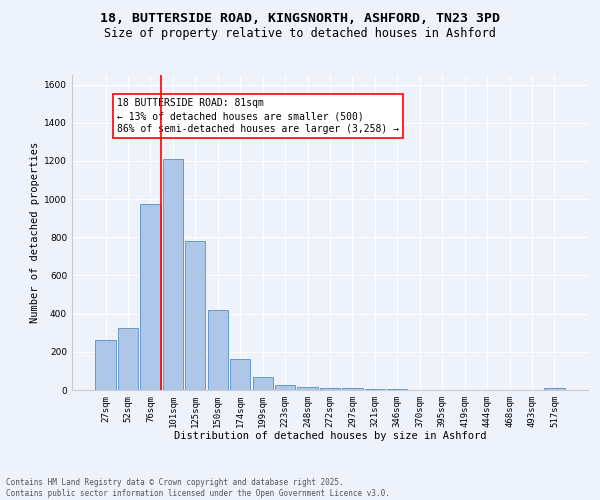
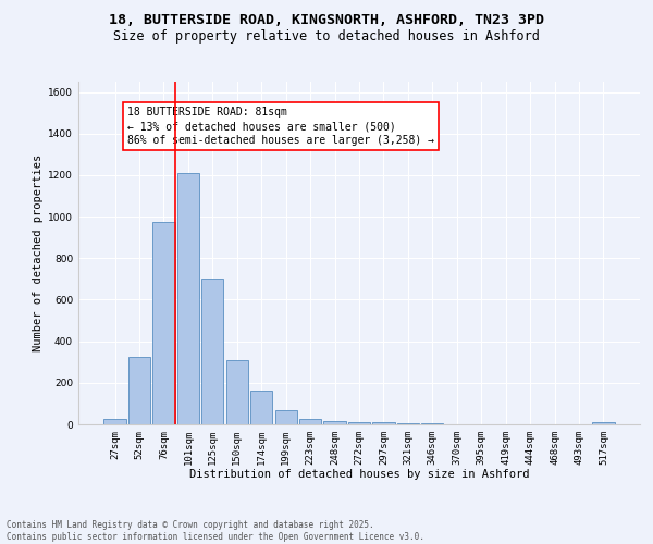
27sqm: 260 -> 20
125sqm: 780 -> 700
150sqm: 420 -> 310
